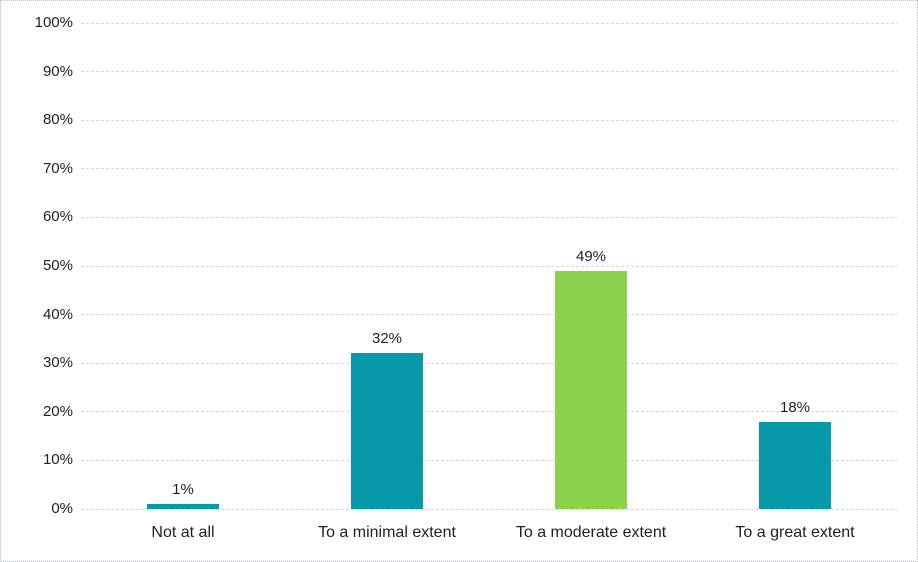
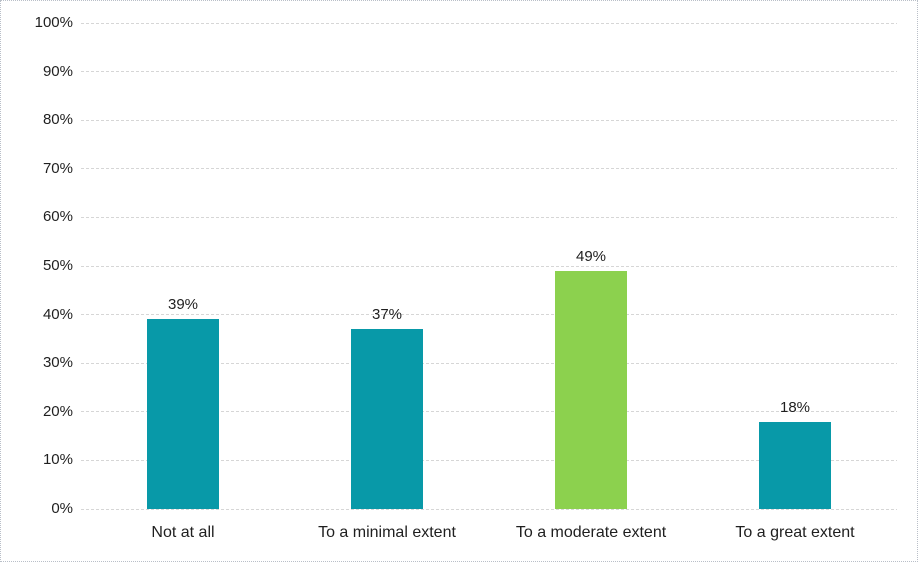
Not at all: 1% -> 39%
To a minimal extent: 32% -> 37%
